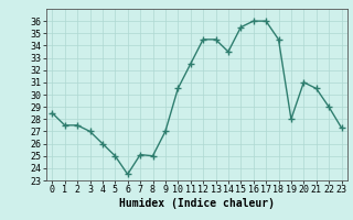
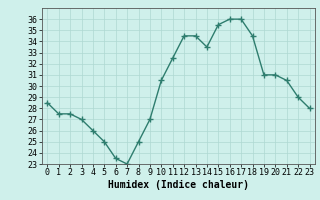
7: 25.1 -> 23.0
19: 28.0 -> 31.0
23: 27.3 -> 28.0
